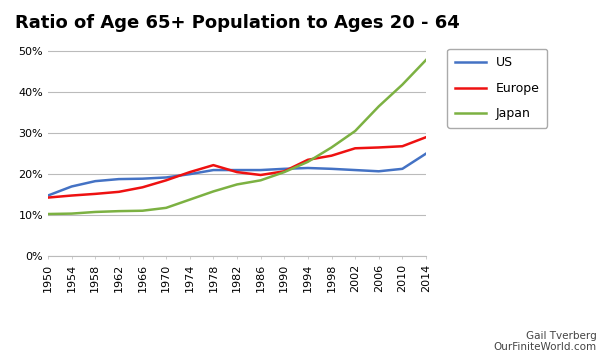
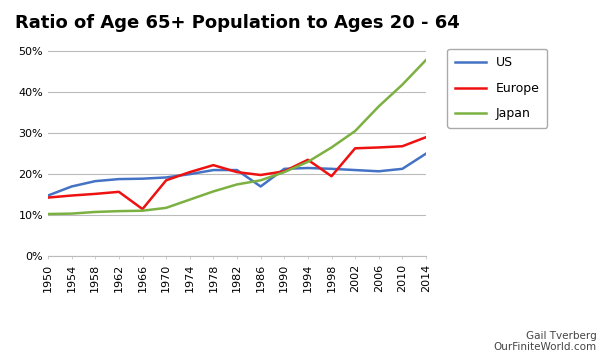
Europe/1966: 16.8% -> 11.5%
US/1986: 21.0% -> 17.0%
Europe/1998: 24.5% -> 19.5%
